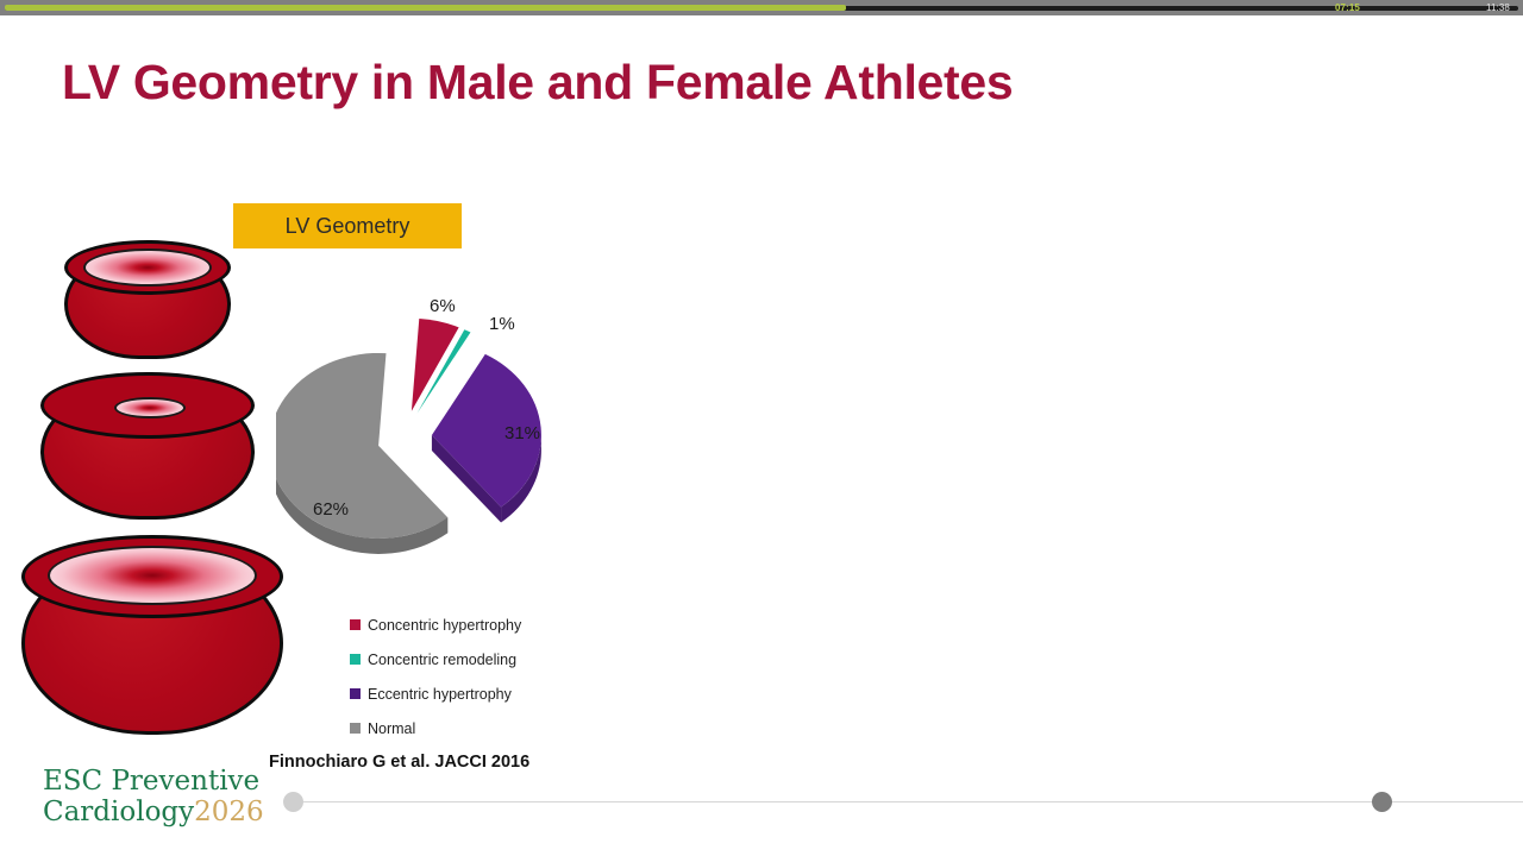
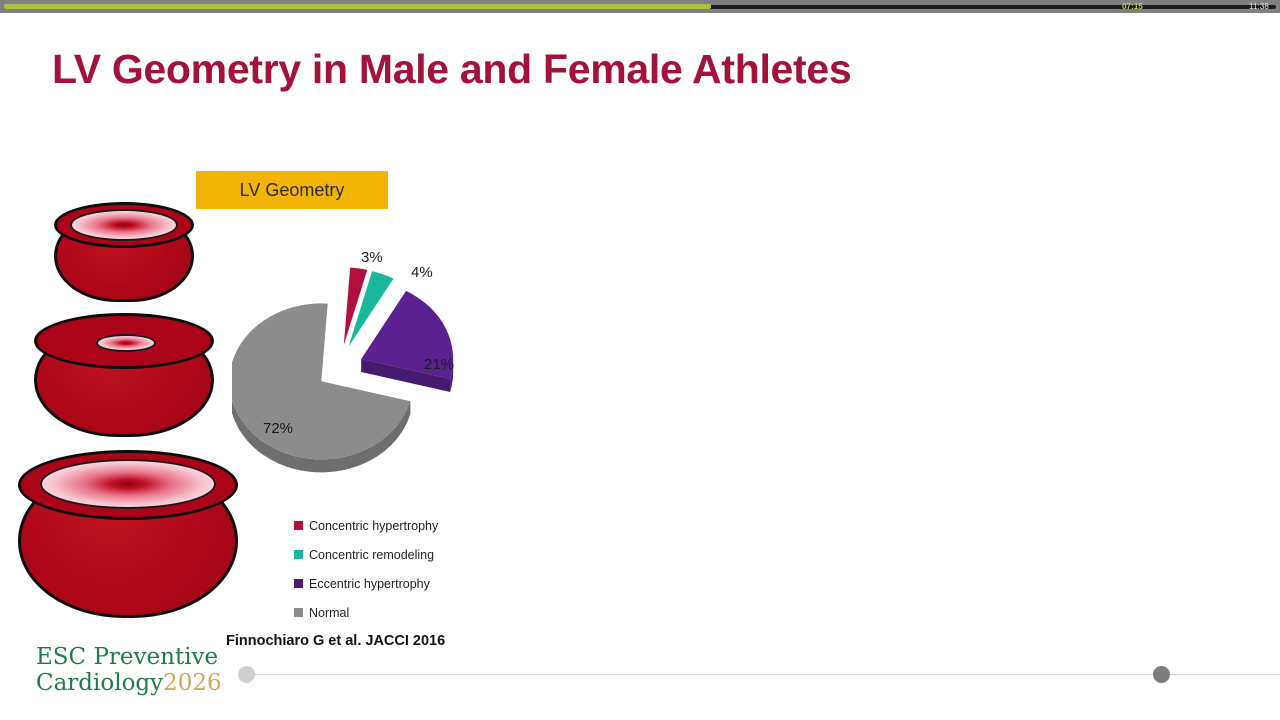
Concentric hypertrophy: 6% -> 3%
Concentric remodeling: 1% -> 4%
Eccentric hypertrophy: 31% -> 21%
Normal: 62% -> 72%
